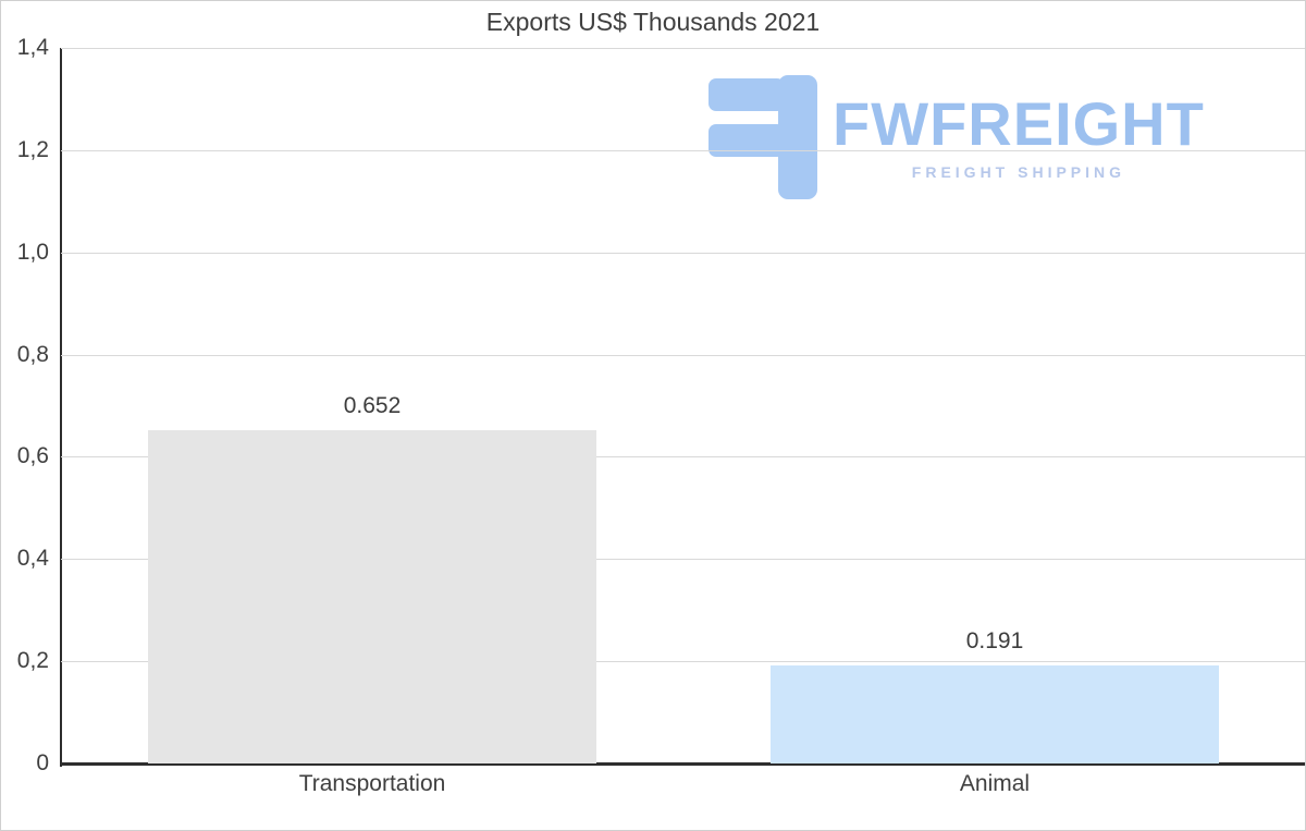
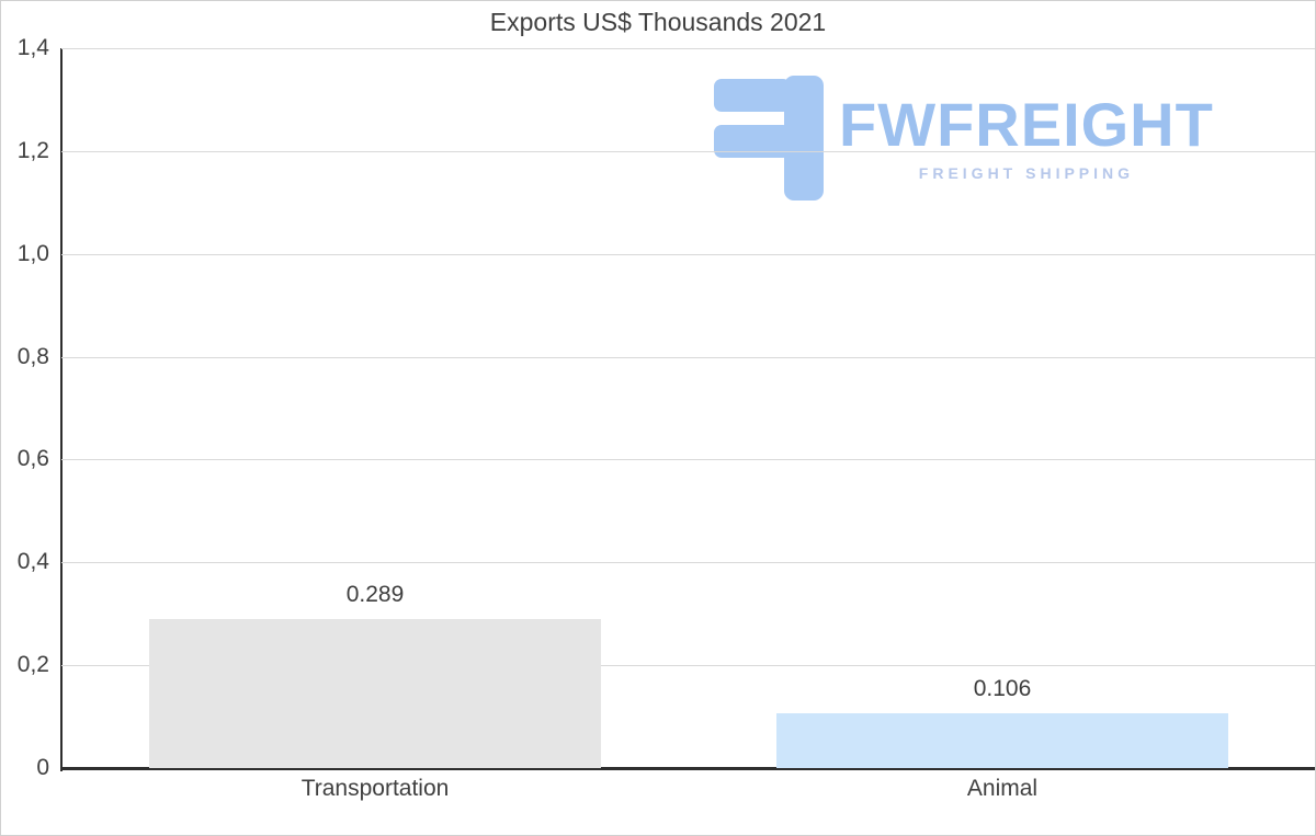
Transportation: 0.652 -> 0.289
Animal: 0.191 -> 0.106
